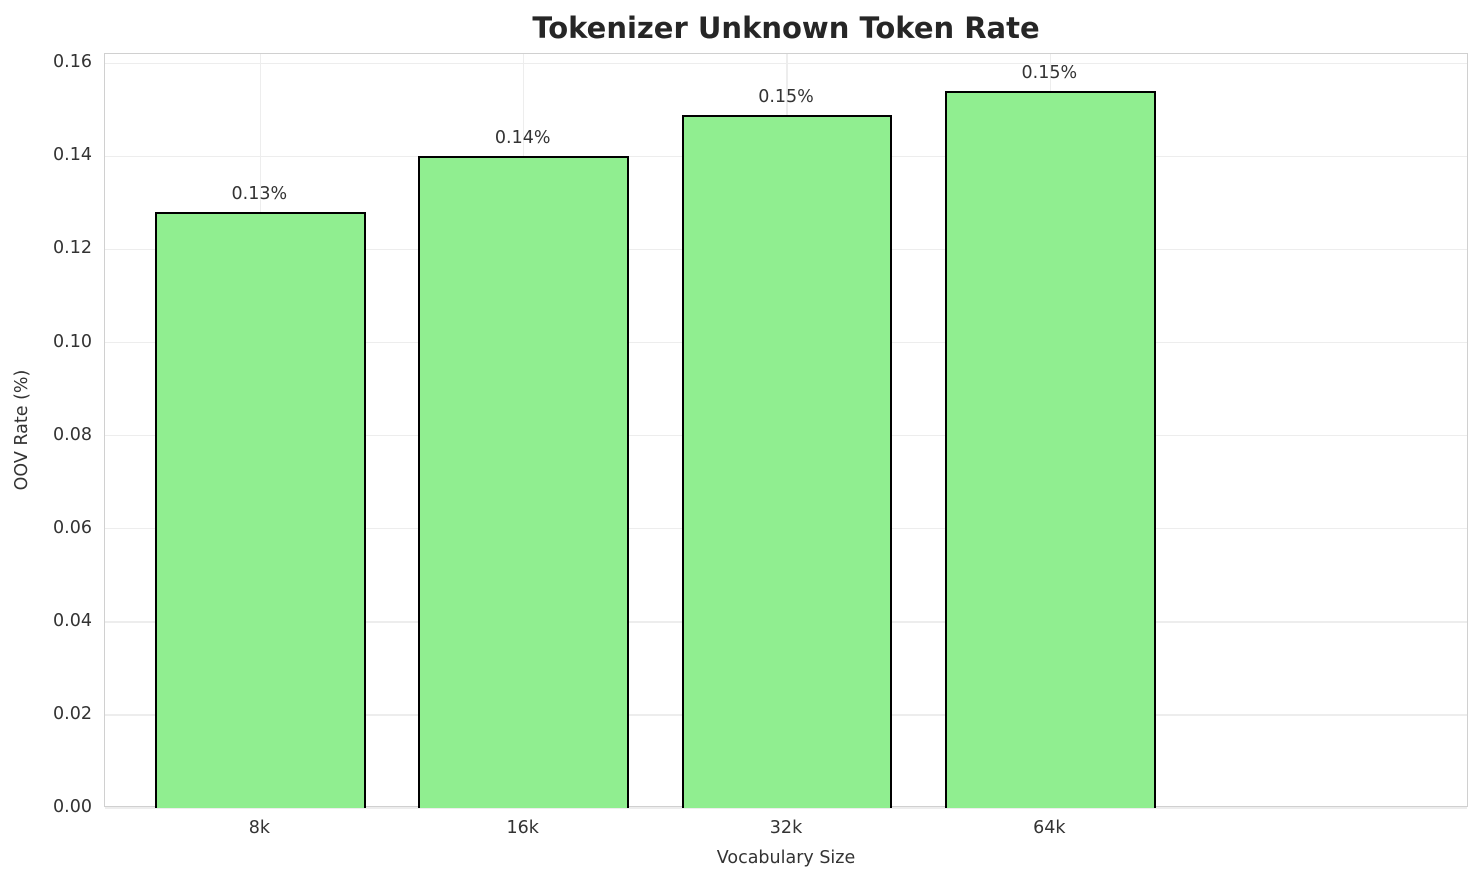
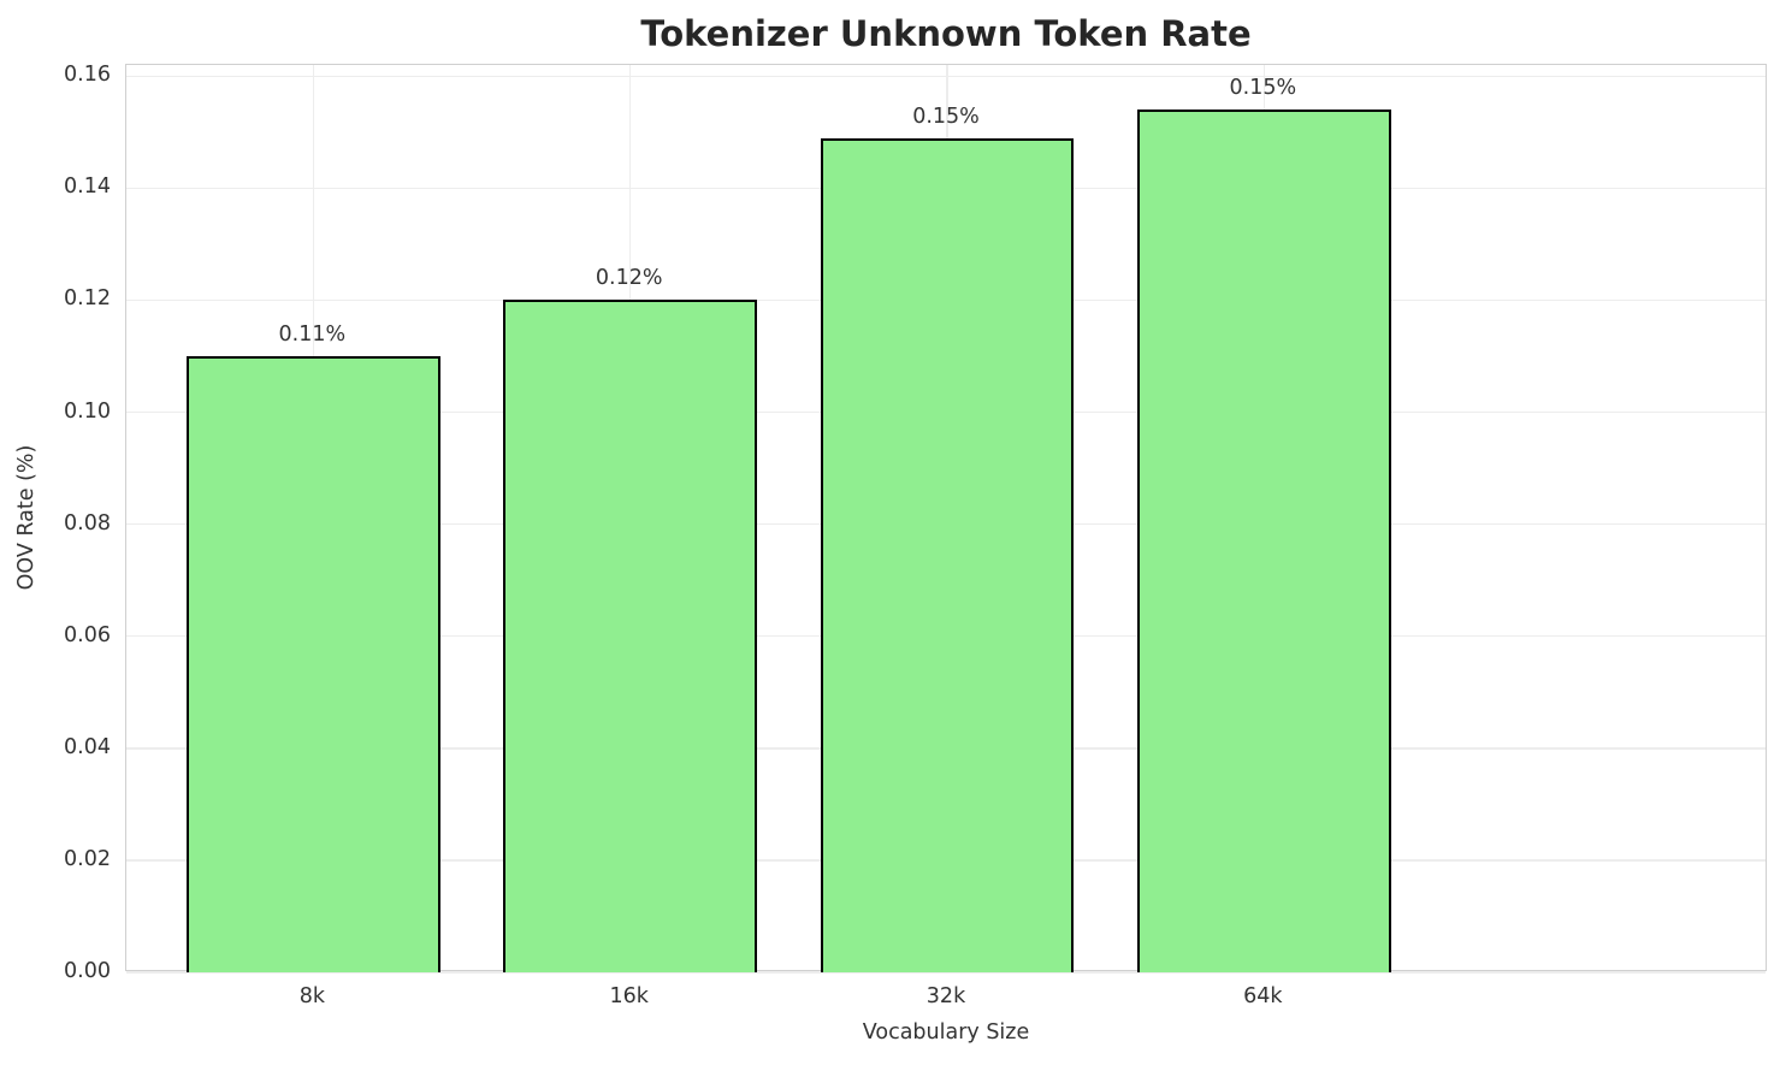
8k: 0.13% -> 0.11%
16k: 0.14% -> 0.12%
